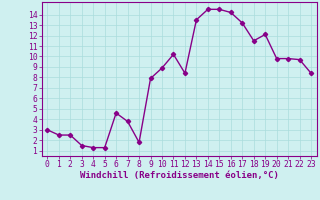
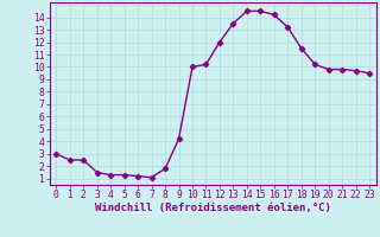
6: 4.6 -> 1.2
7: 3.8 -> 1.1
9: 7.9 -> 4.2
10: 8.9 -> 10.0
12: 8.4 -> 12.0
19: 12.1 -> 10.2
23: 8.4 -> 9.5
